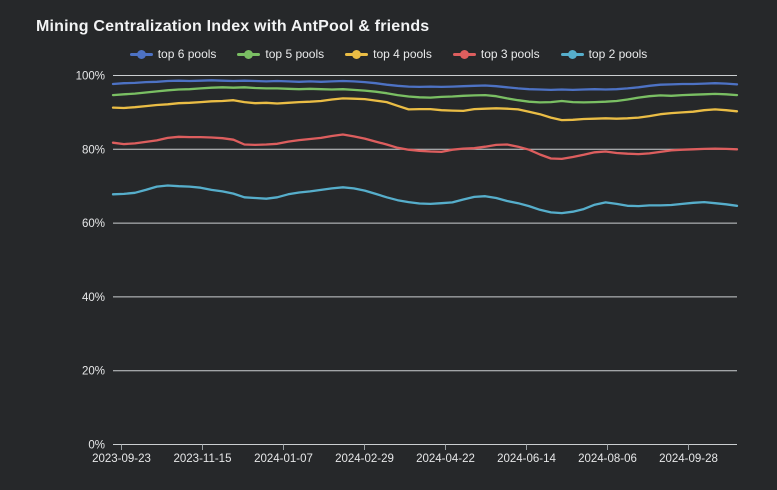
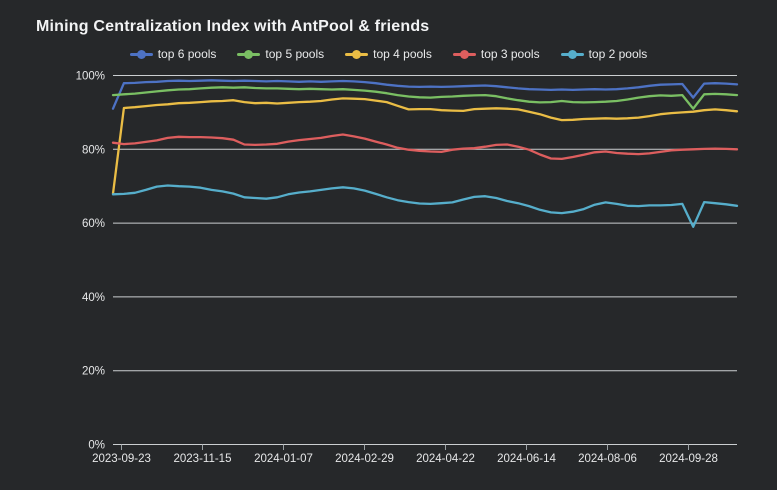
top 6 pools/2023-09-23: 98% -> 91%
top 4 pools/2023-09-23: 91% -> 68%
top 6 pools/2024-09-28: 98% -> 94%
top 5 pools/2024-09-28: 95% -> 91%
top 2 pools/2024-09-28: 66% -> 59%
